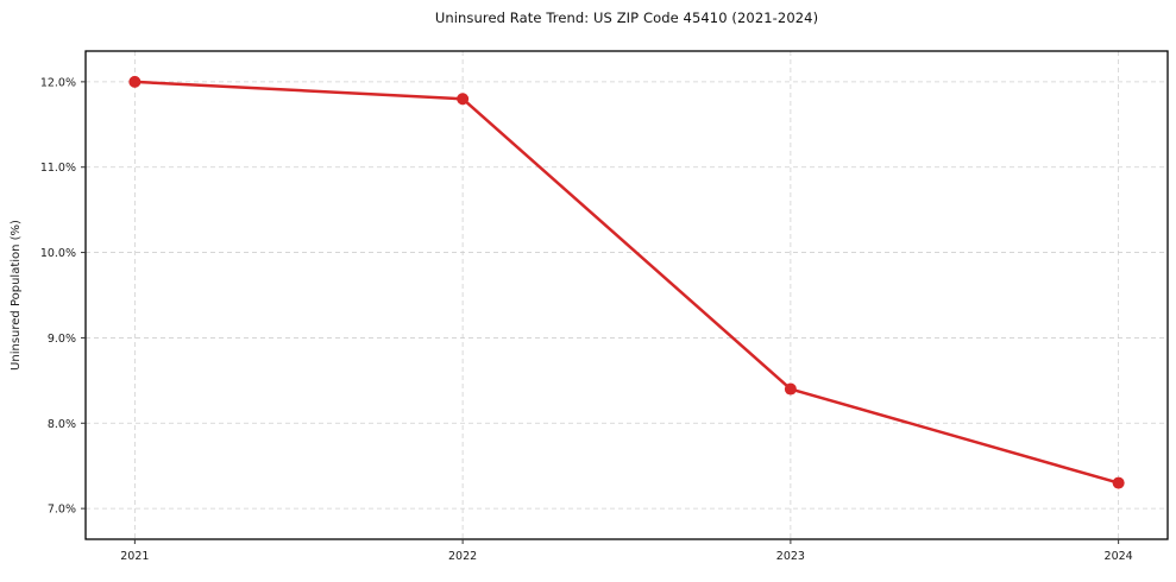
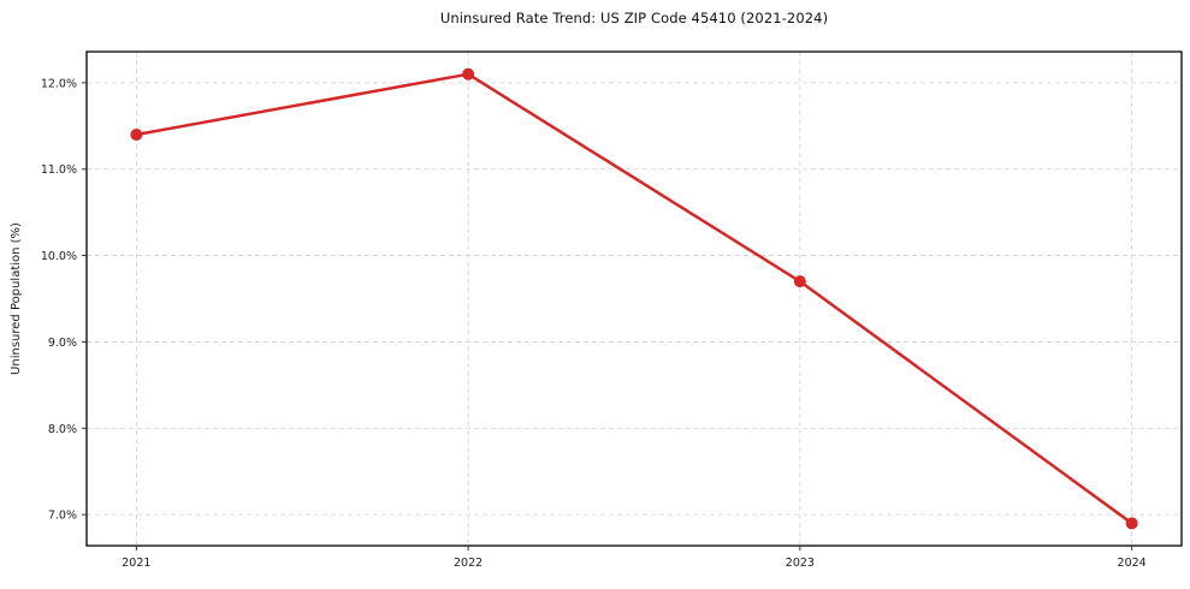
2021: 12.0% -> 11.4%
2022: 11.8% -> 12.1%
2023: 8.4% -> 9.7%
2024: 7.3% -> 6.9%
